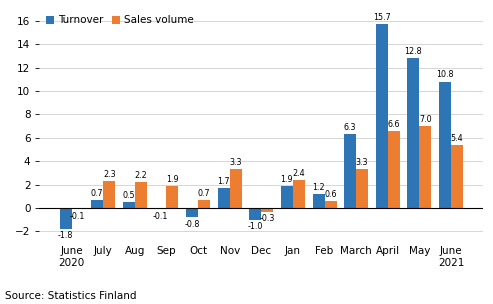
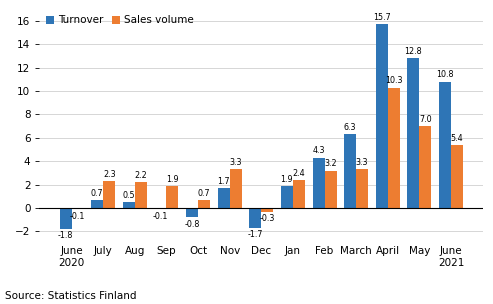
Turnover/Dec: -1.0 -> -1.7
Turnover/Feb: 1.2 -> 4.3
Sales volume/Feb: 0.6 -> 3.2
Sales volume/April: 6.6 -> 10.3
